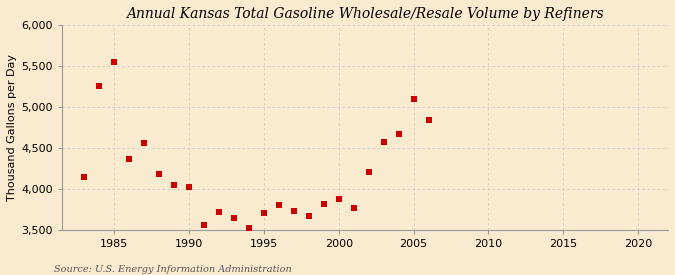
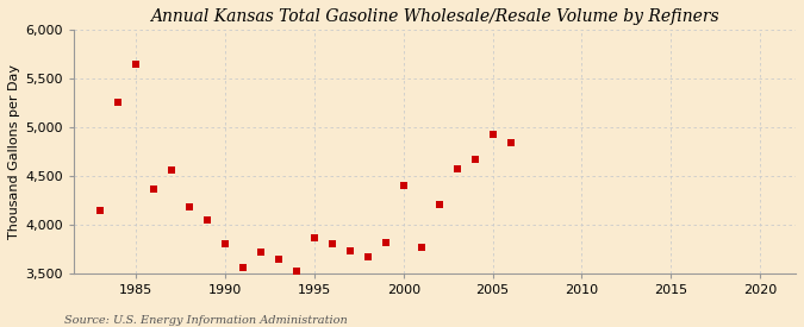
1985: 5,550 -> 5,640
1990: 4,020 -> 3,800
1995: 3,700 -> 3,860
2000: 3,870 -> 4,400
2005: 5,090 -> 4,920
